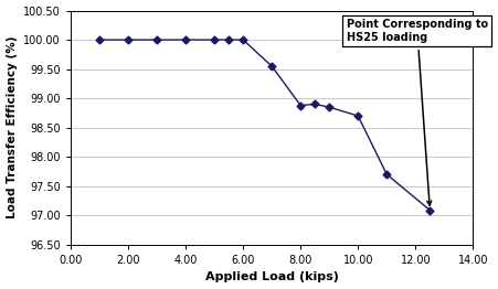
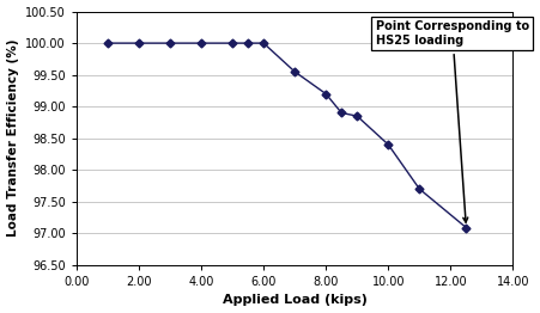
8.00: 98.88 -> 99.20
10.00: 98.70 -> 98.40
